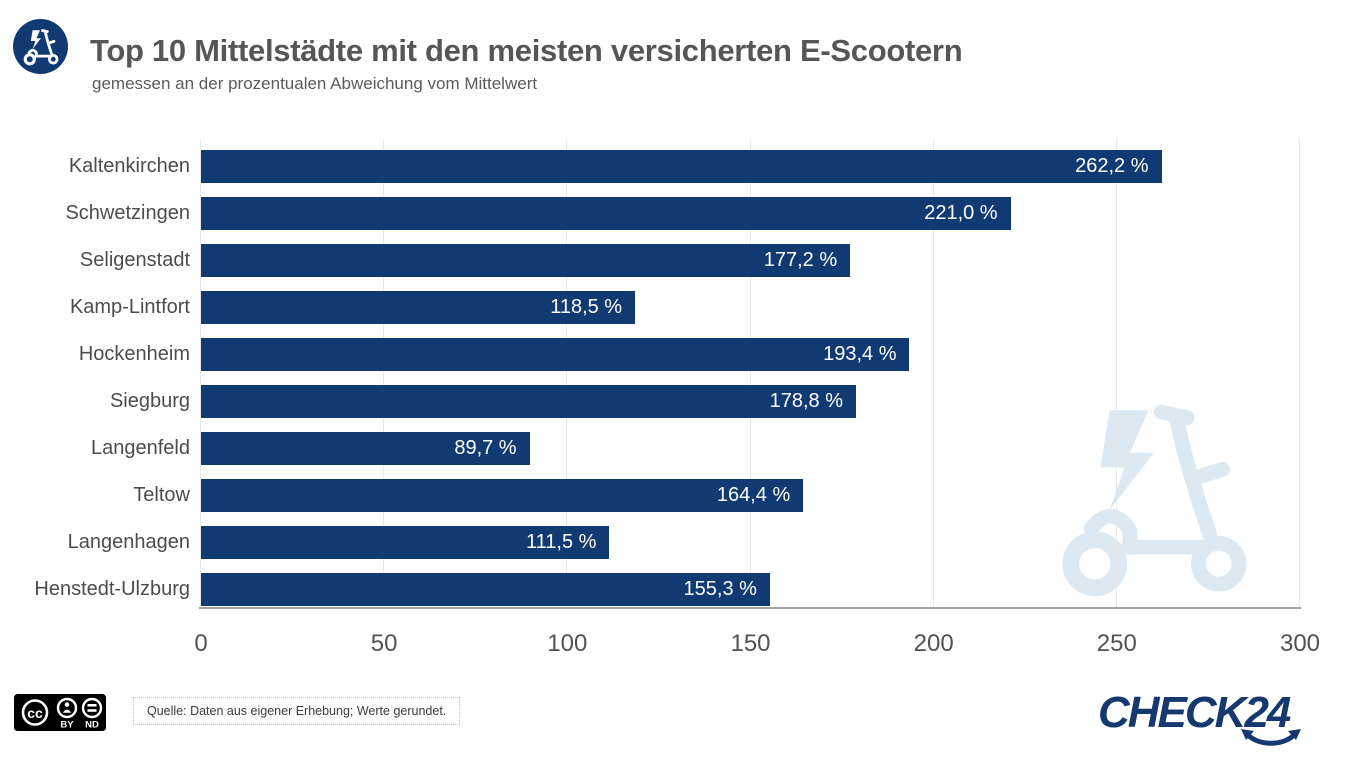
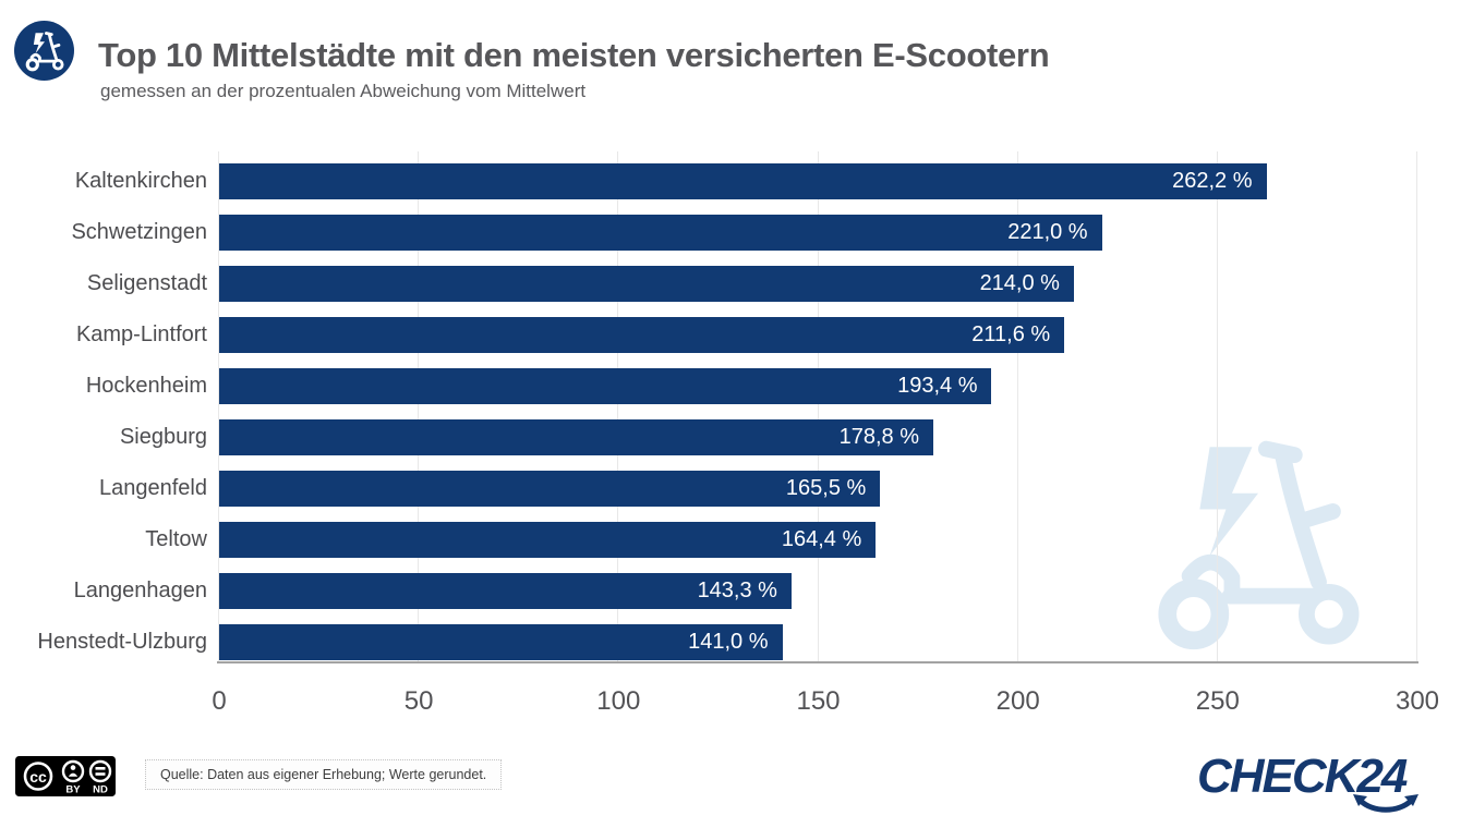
Seligenstadt: 177,2 -> 214,0
Kamp-Lintfort: 118,5 -> 211,6
Langenfeld: 89,7 -> 165,5
Langenhagen: 111,5 -> 143,3
Henstedt-Ulzburg: 155,3 -> 141,0
